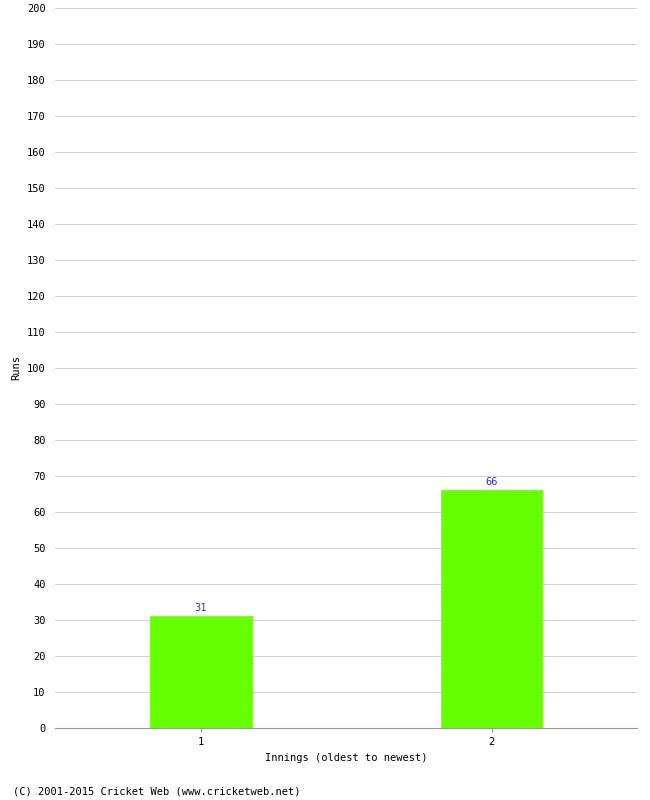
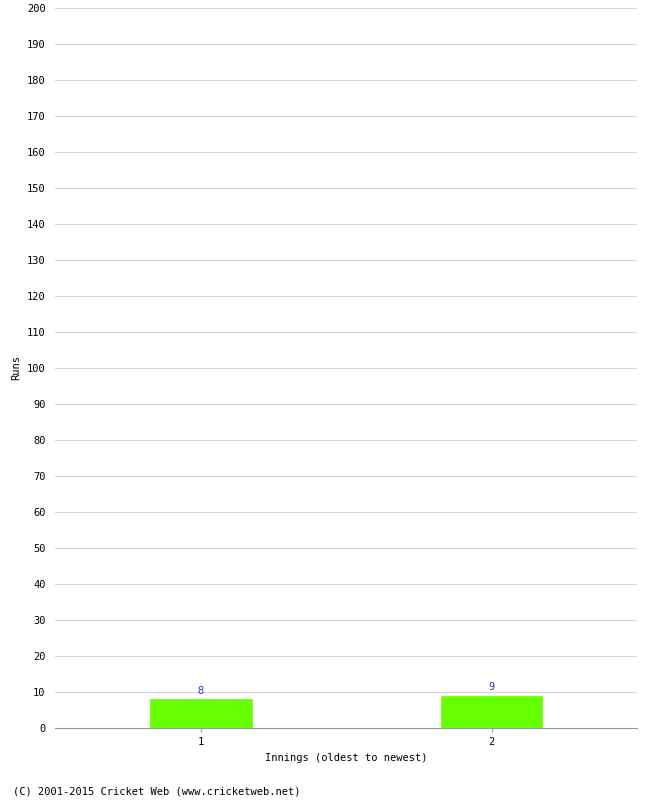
1: 31 -> 8
2: 66 -> 9
